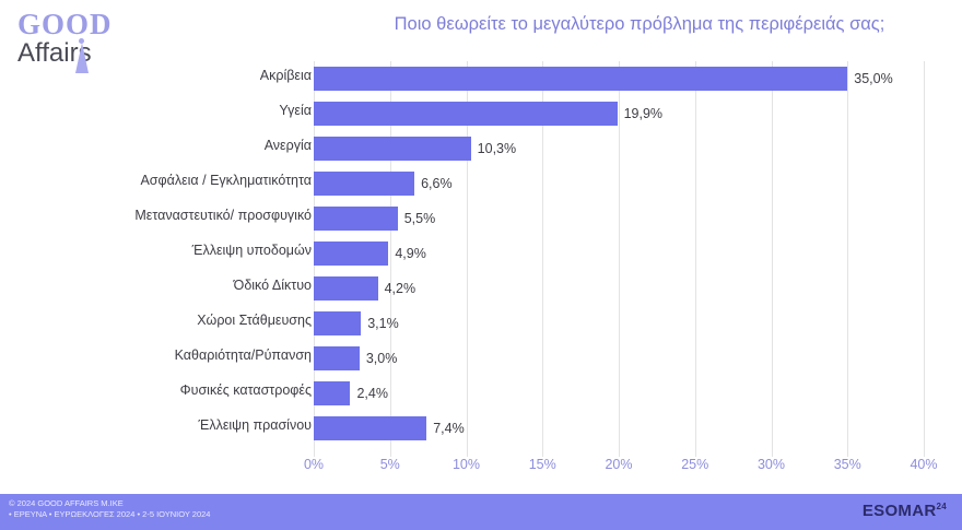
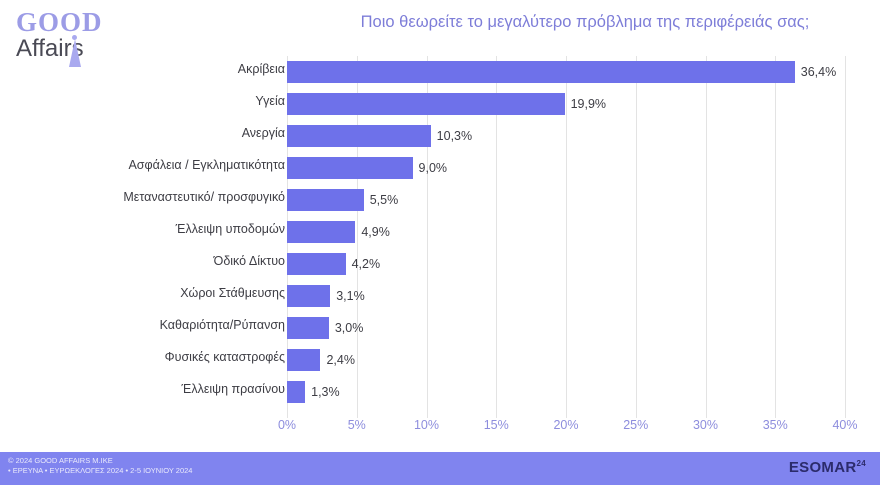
Ακρίβεια: 35,0% -> 36,4%
Ασφάλεια / Εγκληματικότητα: 6,6% -> 9,0%
Έλλειψη πρασίνου: 7,4% -> 1,3%
